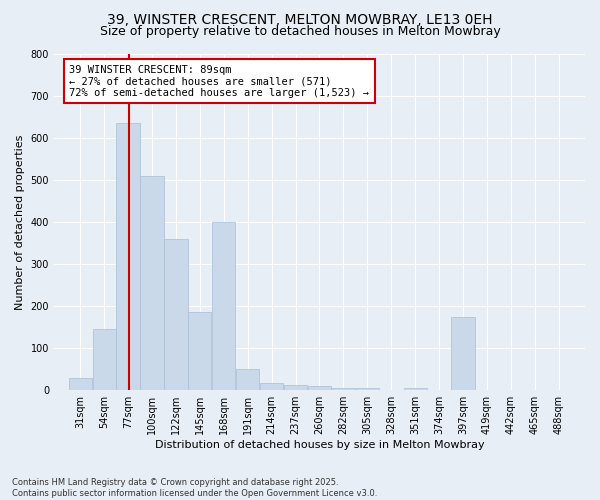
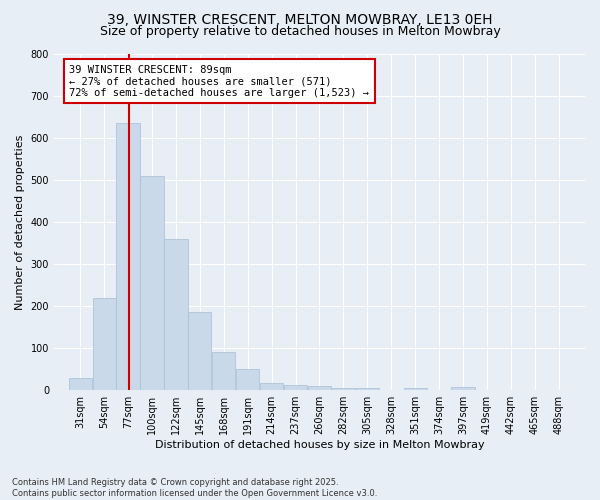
54sqm: 145 -> 220
168sqm: 400 -> 90
397sqm: 175 -> 8
